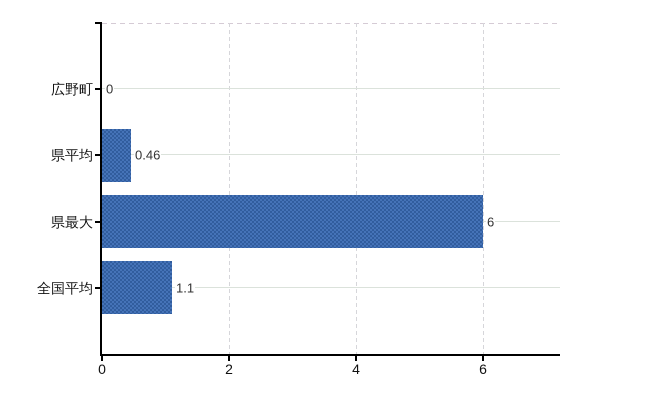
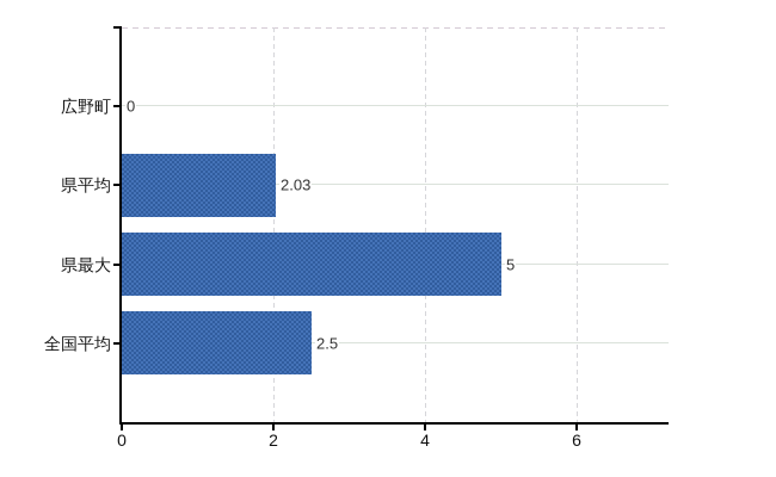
県平均: 0.46 -> 2.03
県最大: 6 -> 5
全国平均: 1.1 -> 2.5
